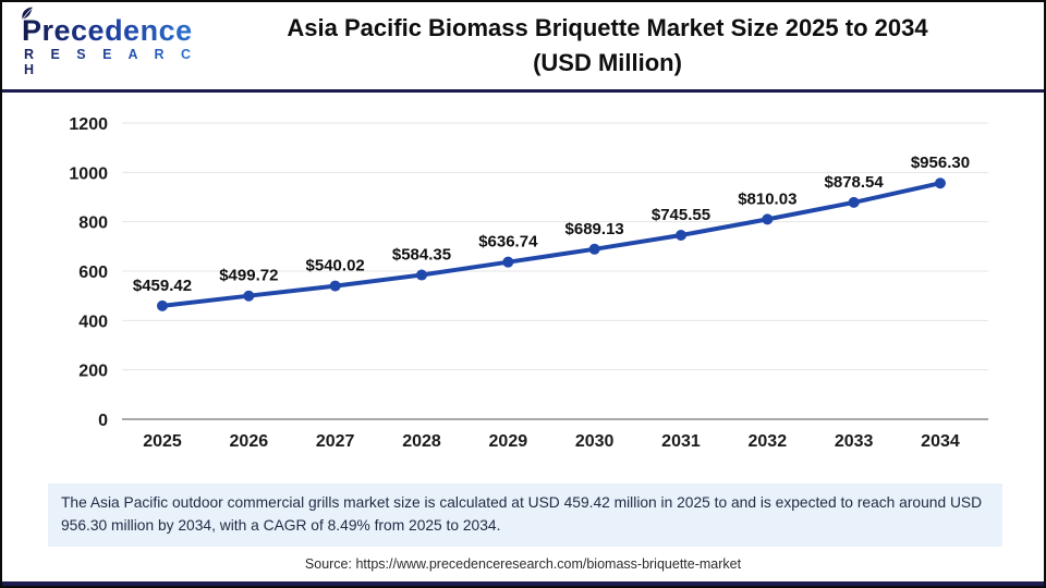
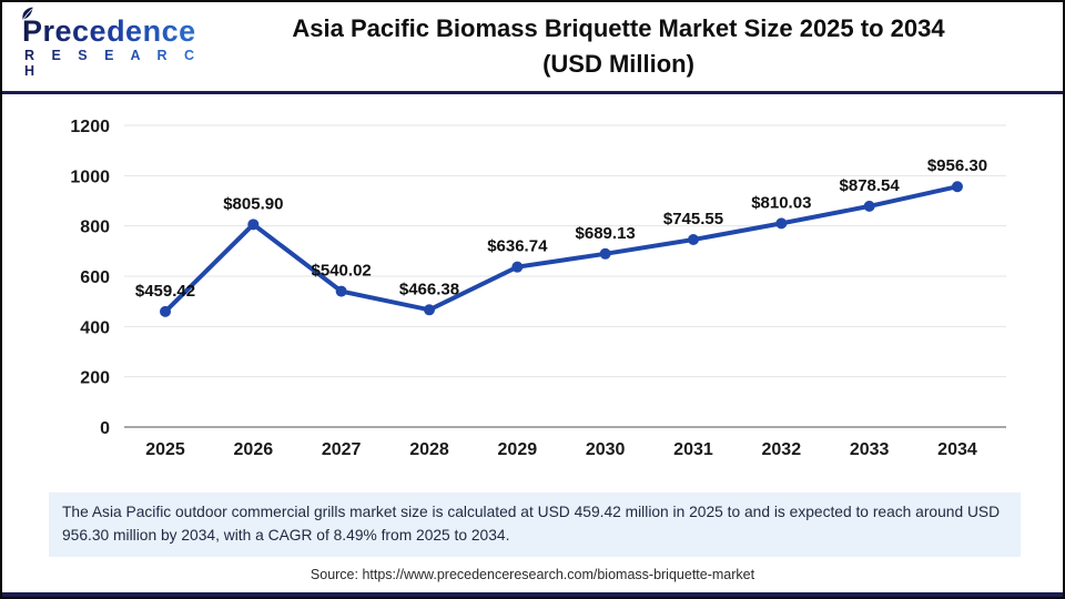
2026: $499.72 -> $805.90
2028: $584.35 -> $466.38
